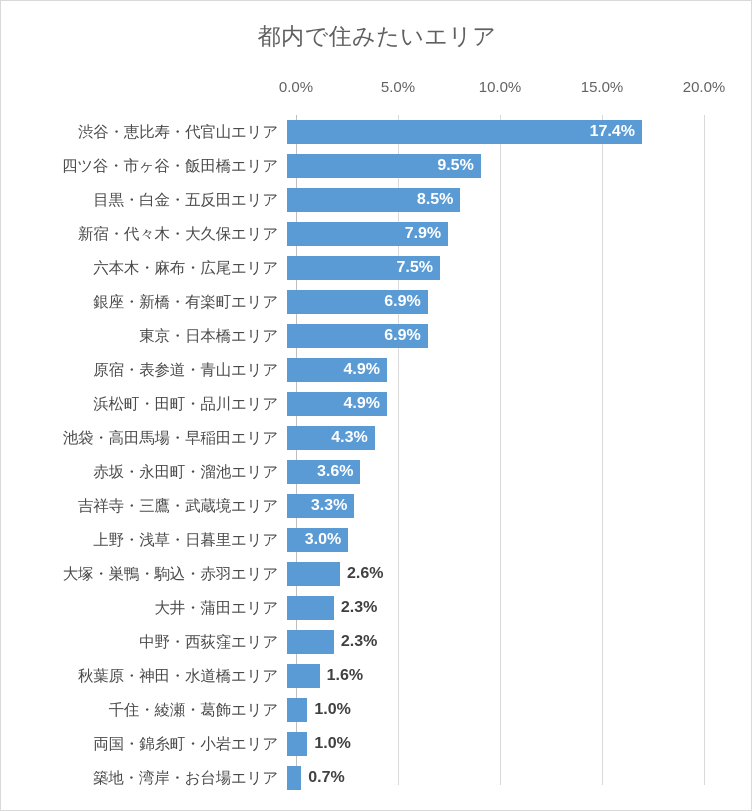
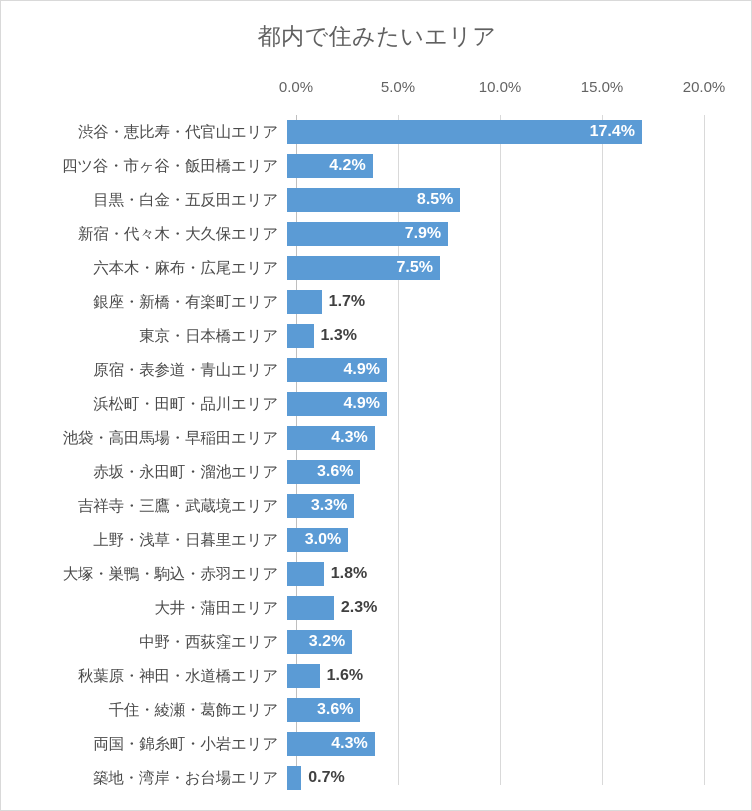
四ツ谷・市ヶ谷・飯田橋エリア: 9.5% -> 4.2%
銀座・新橋・有楽町エリア: 6.9% -> 1.7%
東京・日本橋エリア: 6.9% -> 1.3%
大塚・巣鴨・駒込・赤羽エリア: 2.6% -> 1.8%
中野・西荻窪エリア: 2.3% -> 3.2%
千住・綾瀬・葛飾エリア: 1.0% -> 3.6%
両国・錦糸町・小岩エリア: 1.0% -> 4.3%
